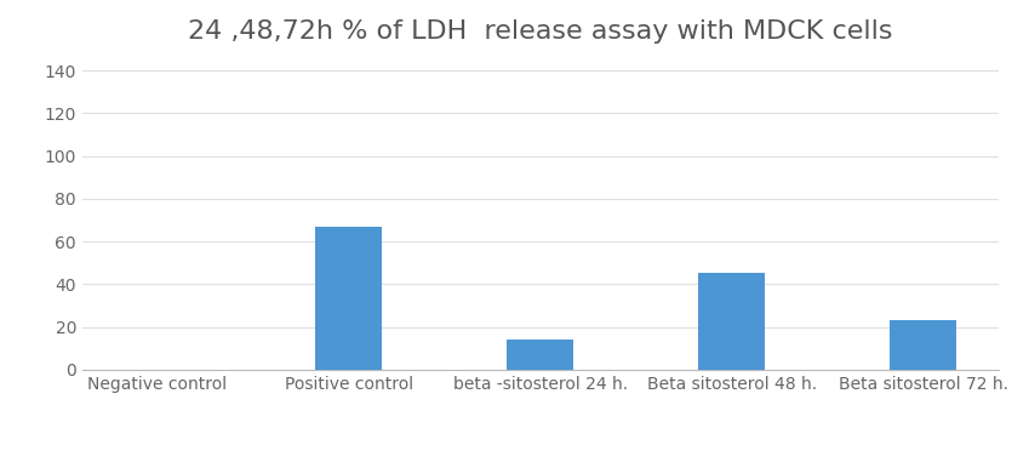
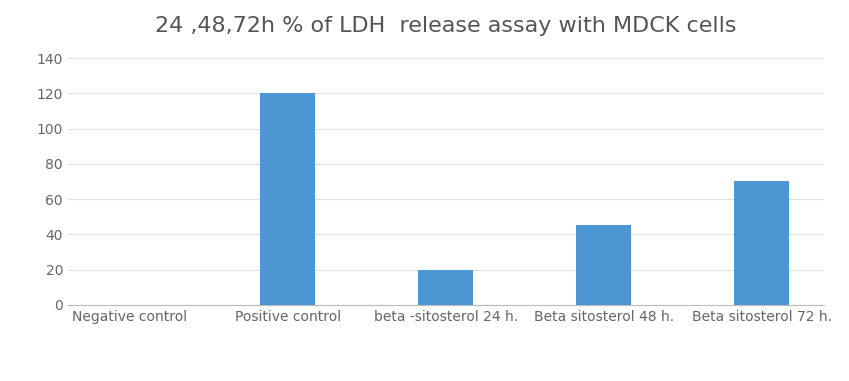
Positive control: 67 -> 120
beta -sitosterol 24 h.: 14 -> 20
Beta sitosterol 72 h.: 23 -> 70
